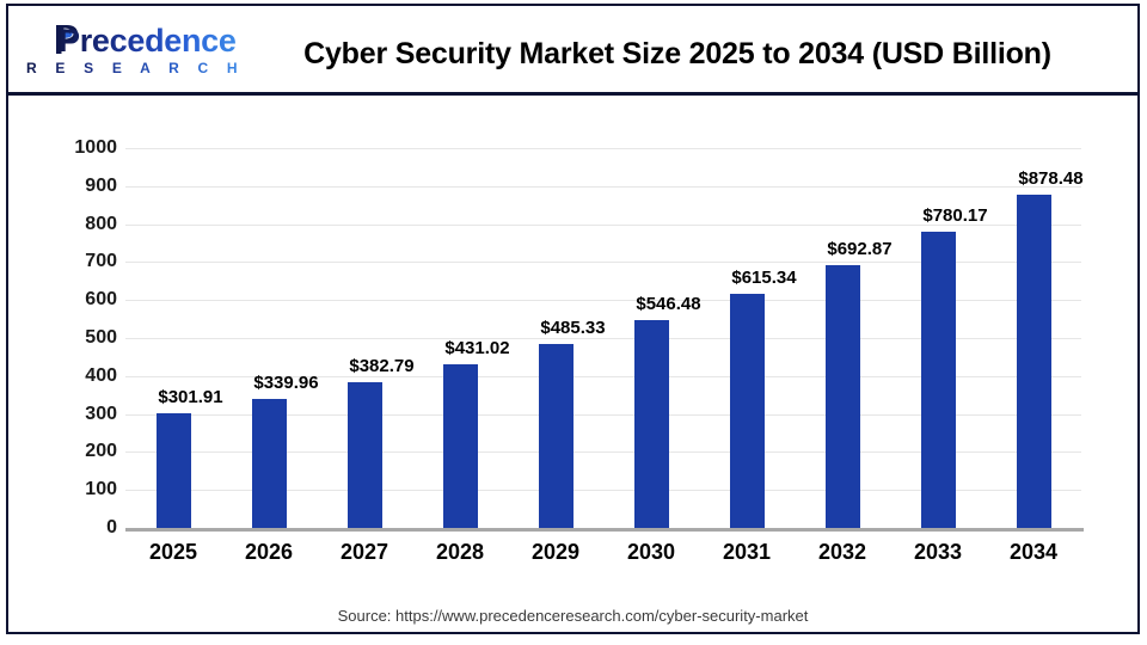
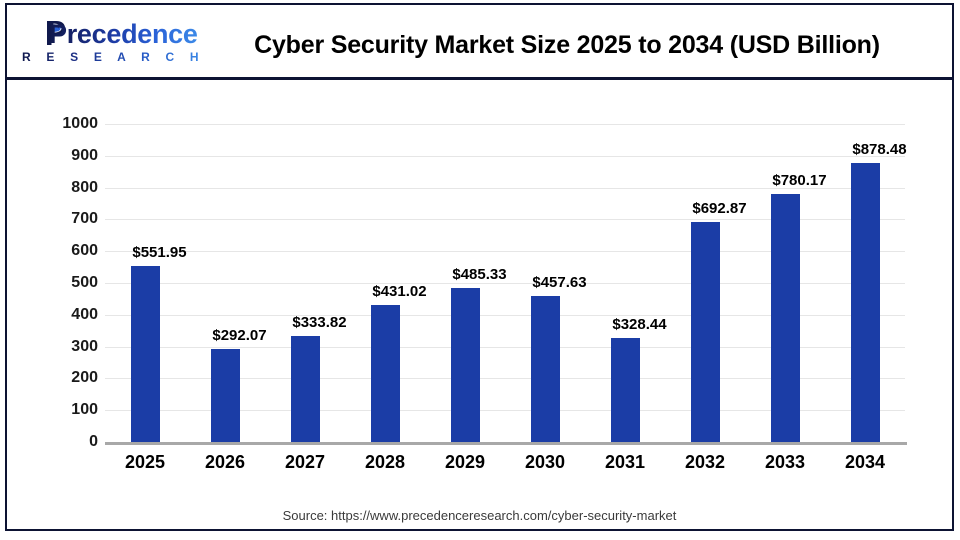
2025: $301.91 -> $551.95
2026: $339.96 -> $292.07
2027: $382.79 -> $333.82
2030: $546.48 -> $457.63
2031: $615.34 -> $328.44
